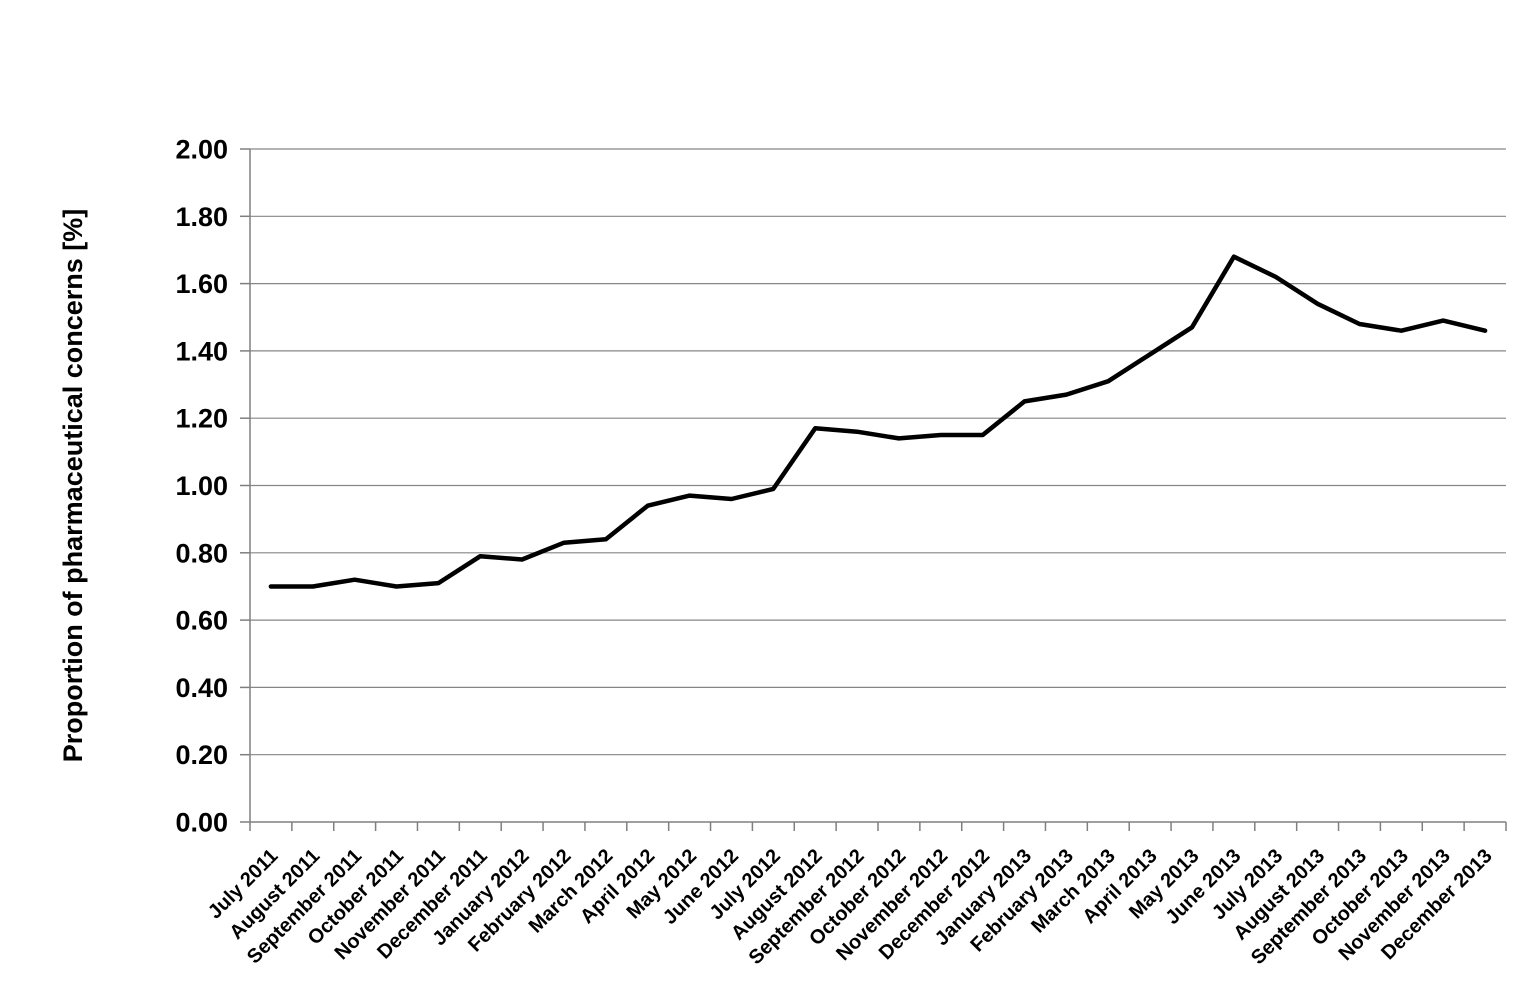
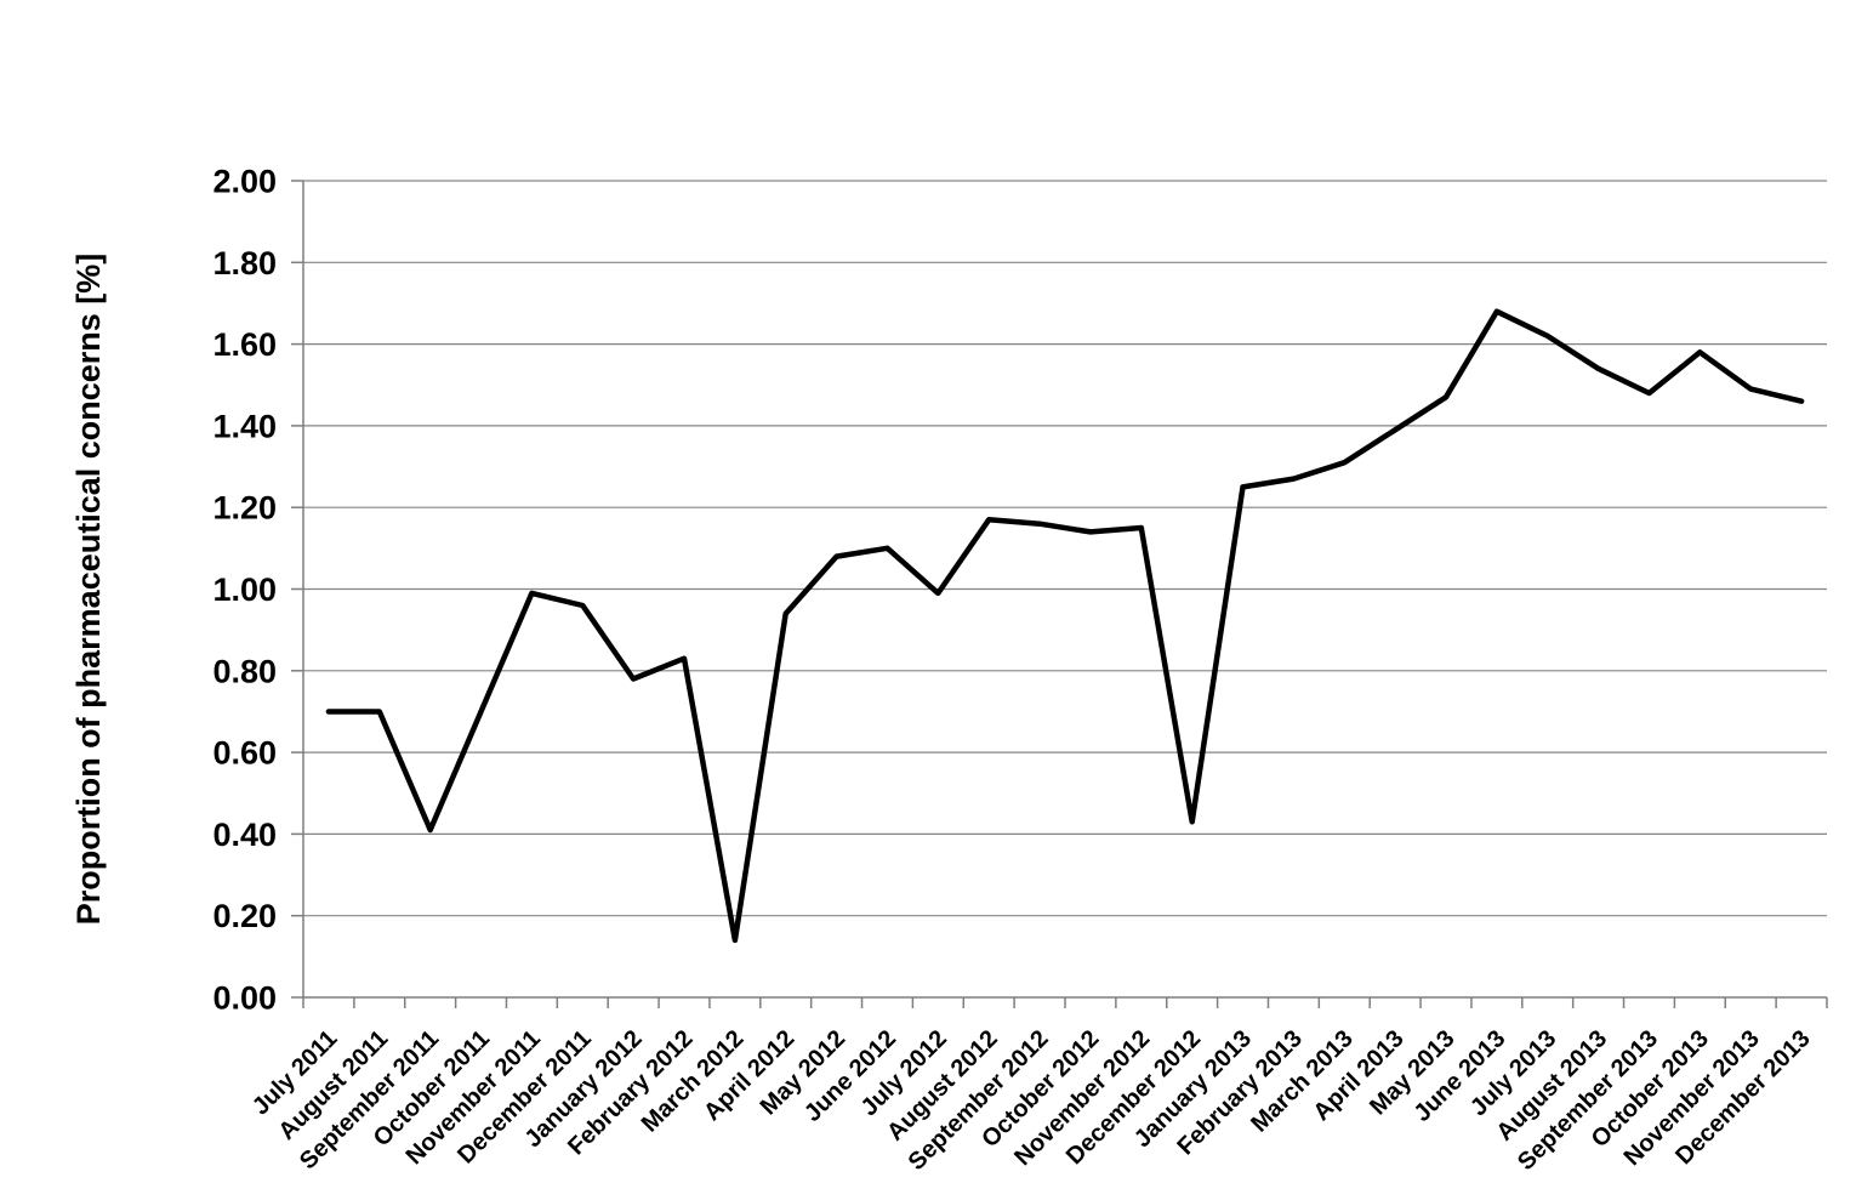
September 2011: 0.72 -> 0.41
November 2011: 0.71 -> 0.99
December 2011: 0.79 -> 0.96
March 2012: 0.84 -> 0.14
May 2012: 0.97 -> 1.08
June 2012: 0.96 -> 1.10
December 2012: 1.15 -> 0.43
October 2013: 1.46 -> 1.58
